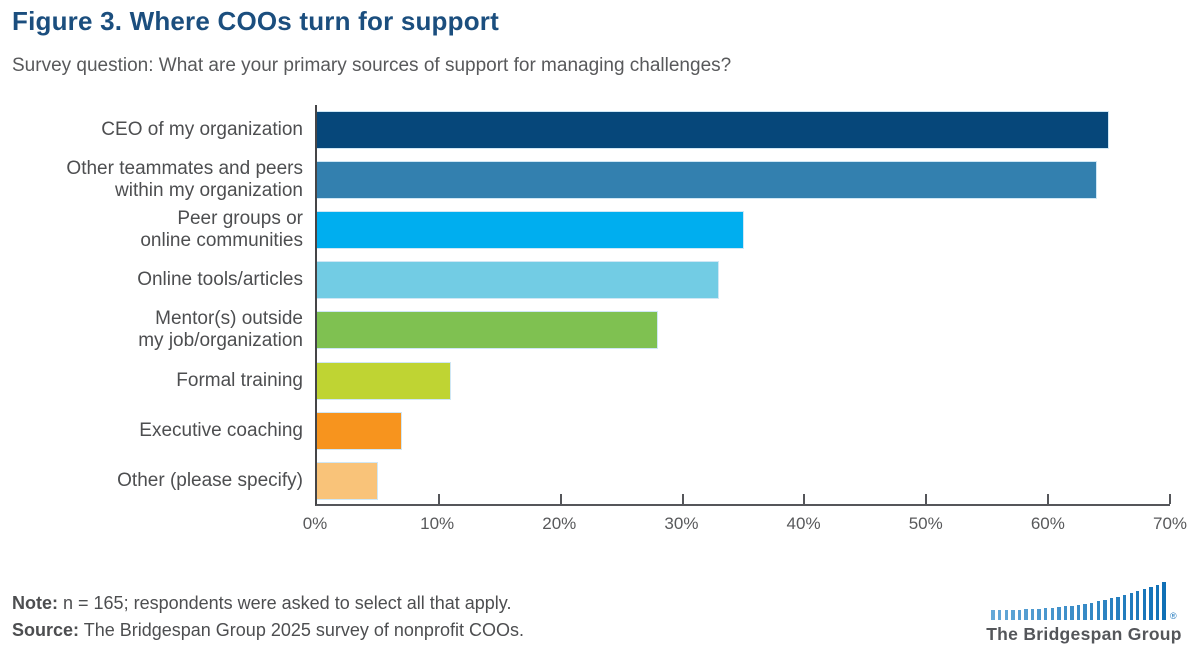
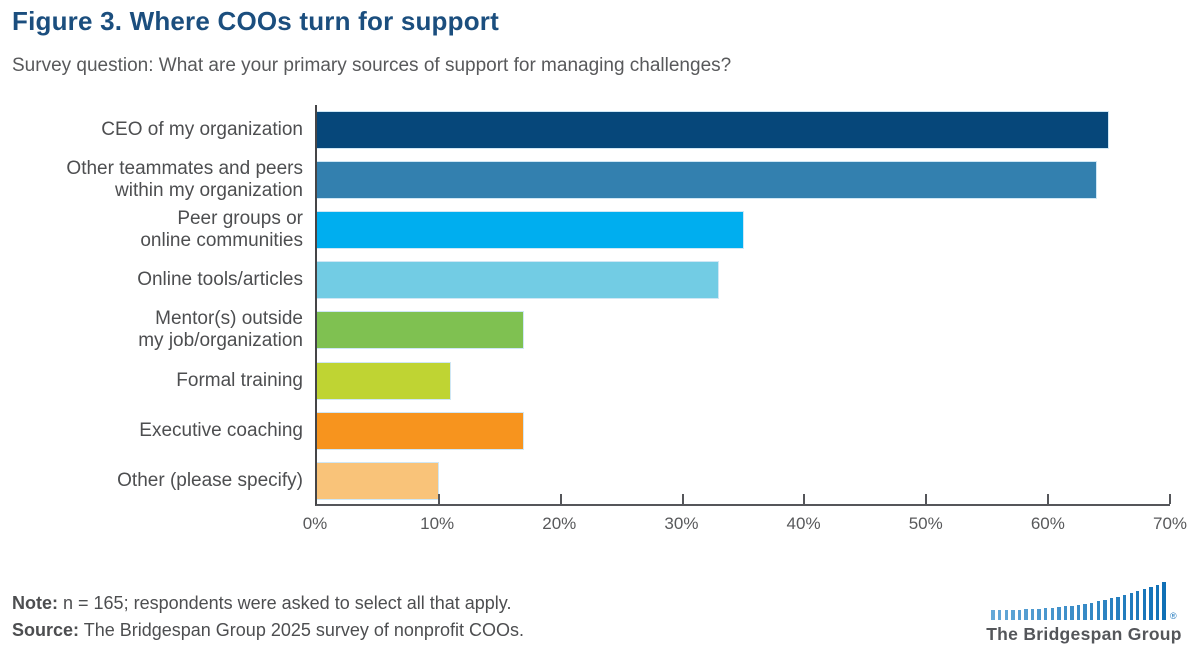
Mentor(s) outside my job/organization: 28% -> 17%
Executive coaching: 7% -> 17%
Other (please specify): 5% -> 10%
